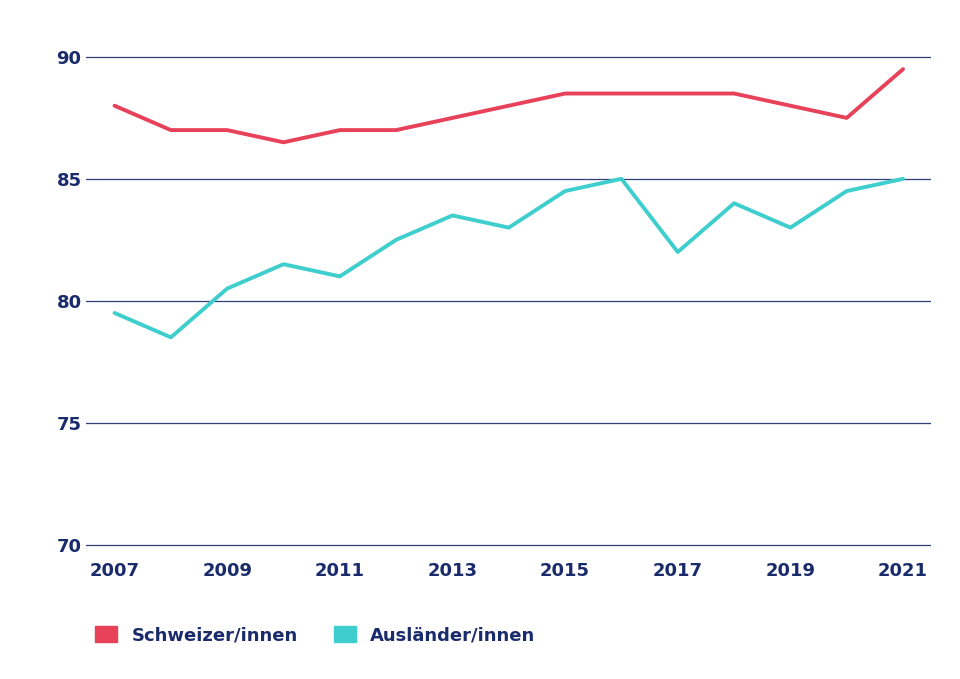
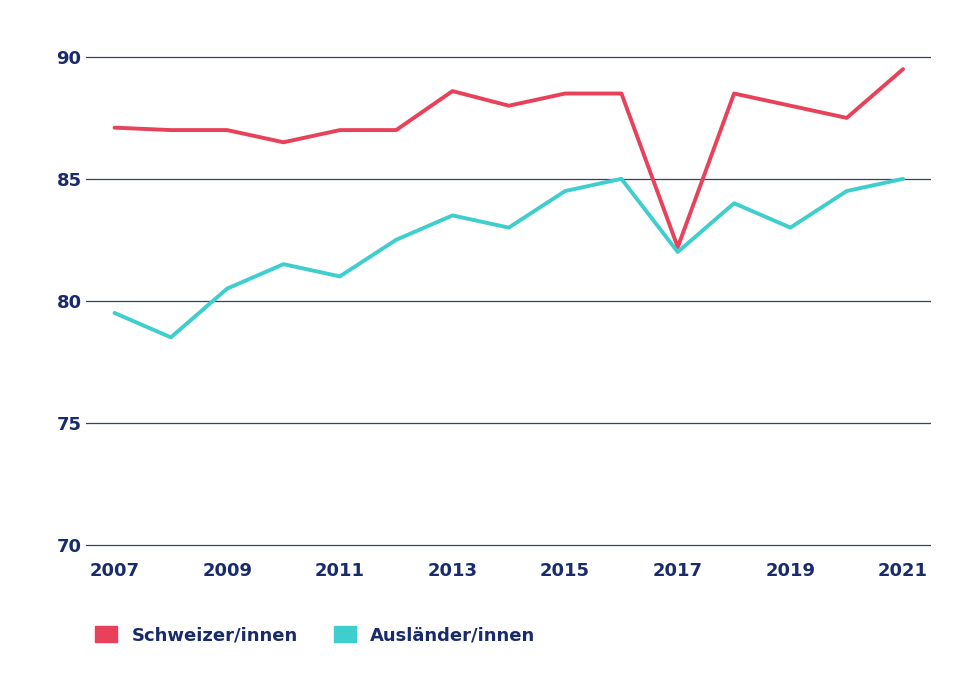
Schweizer/innen/2007: 88.0 -> 87.1
Schweizer/innen/2013: 87.5 -> 88.6
Schweizer/innen/2017: 88.5 -> 82.2
